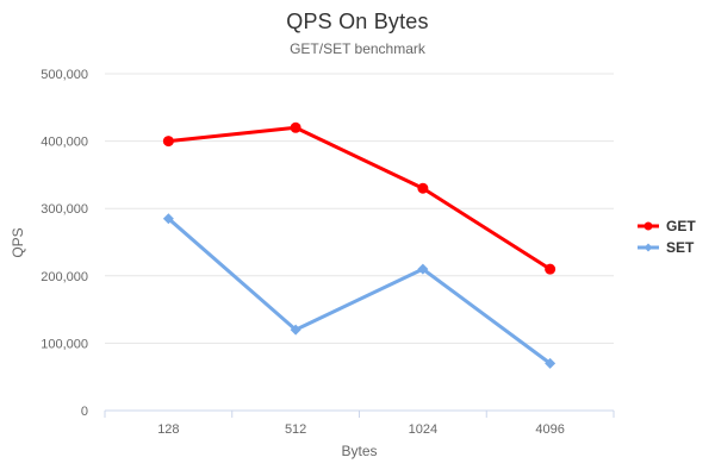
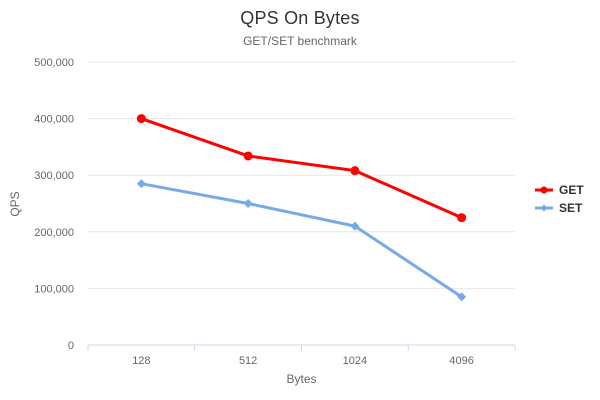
GET/512: 420000 -> 330000
SET/512: 120000 -> 250000
GET/1024: 330000 -> 310000
GET/4096: 210000 -> 220000
SET/4096: 70000 -> 80000
